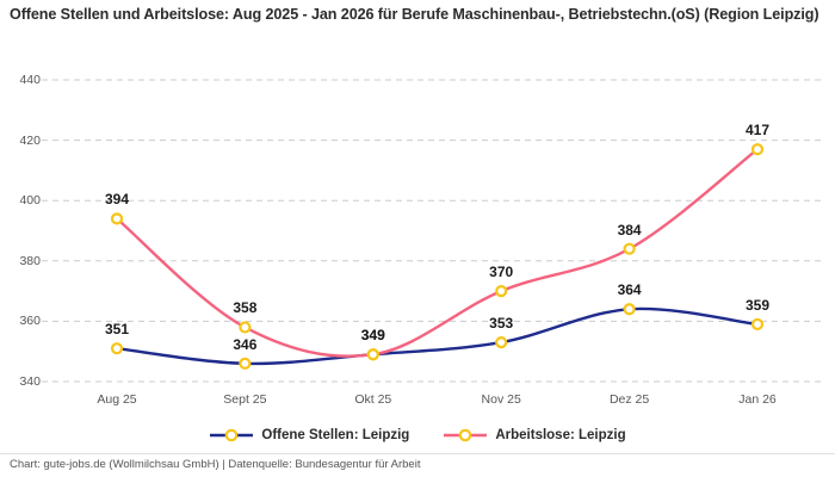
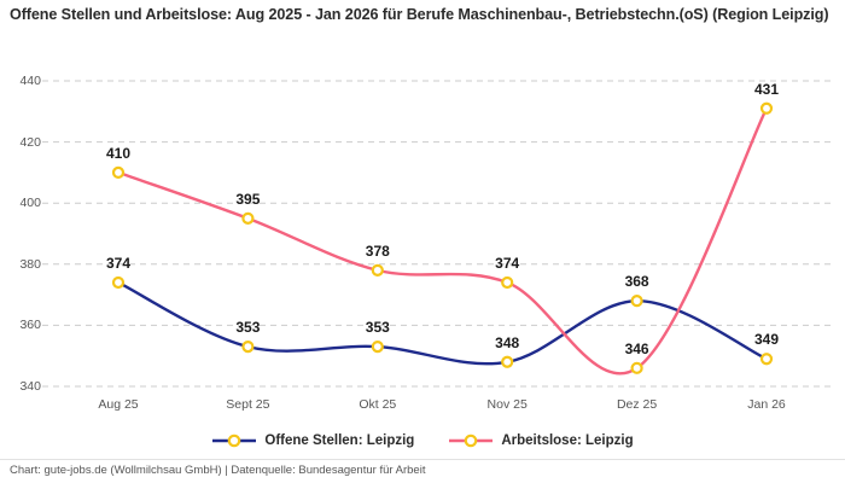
Offene Stellen: Leipzig/Aug 25: 351 -> 374
Arbeitslose: Leipzig/Aug 25: 394 -> 410
Offene Stellen: Leipzig/Sept 25: 346 -> 353
Arbeitslose: Leipzig/Sept 25: 358 -> 395
Offene Stellen: Leipzig/Okt 25: 349 -> 353
Arbeitslose: Leipzig/Okt 25: 349 -> 378
Offene Stellen: Leipzig/Nov 25: 353 -> 348
Arbeitslose: Leipzig/Nov 25: 370 -> 374
Offene Stellen: Leipzig/Dez 25: 364 -> 368
Arbeitslose: Leipzig/Dez 25: 384 -> 346
Offene Stellen: Leipzig/Jan 26: 359 -> 349
Arbeitslose: Leipzig/Jan 26: 417 -> 431
